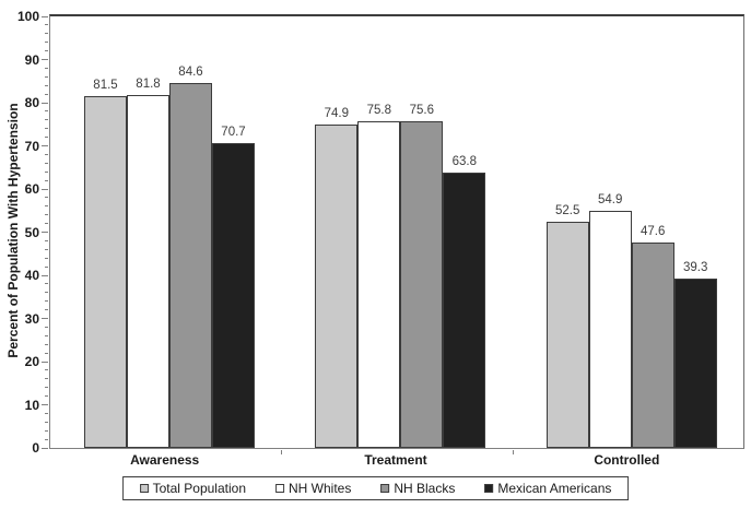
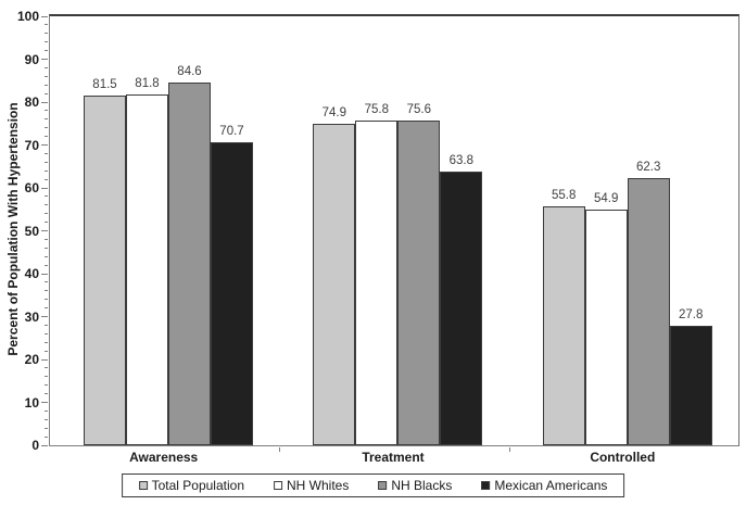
Total Population/Controlled: 52.5 -> 55.8
NH Blacks/Controlled: 47.6 -> 62.3
Mexican Americans/Controlled: 39.3 -> 27.8
